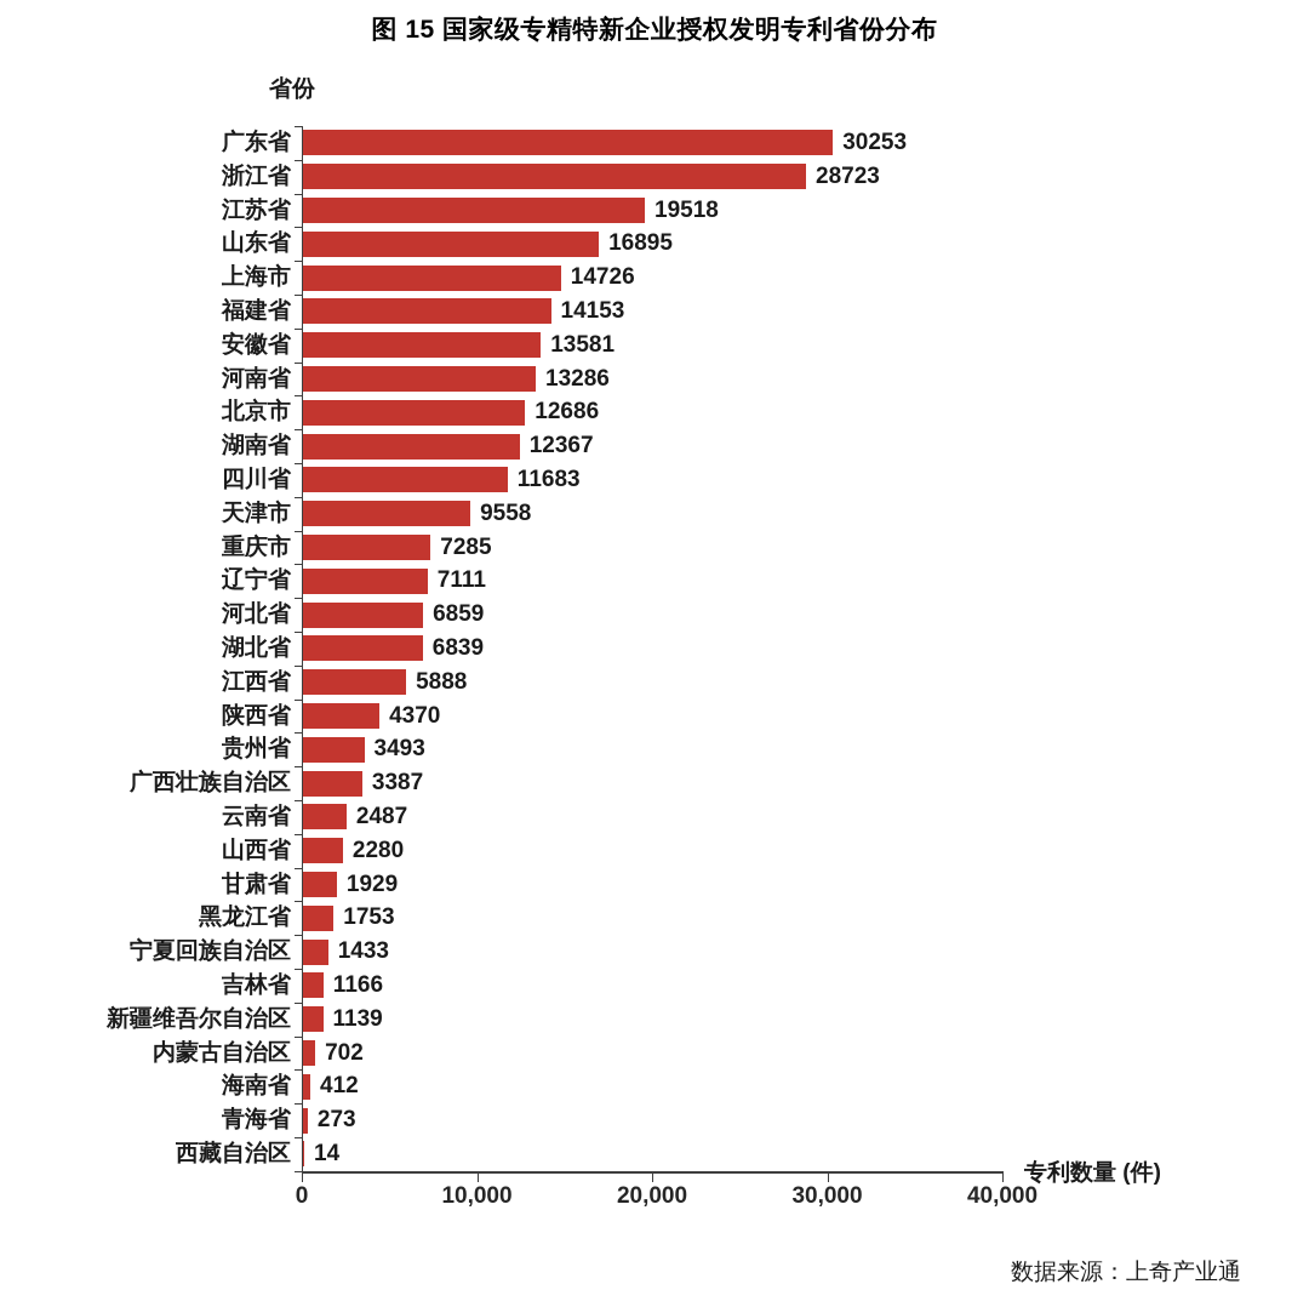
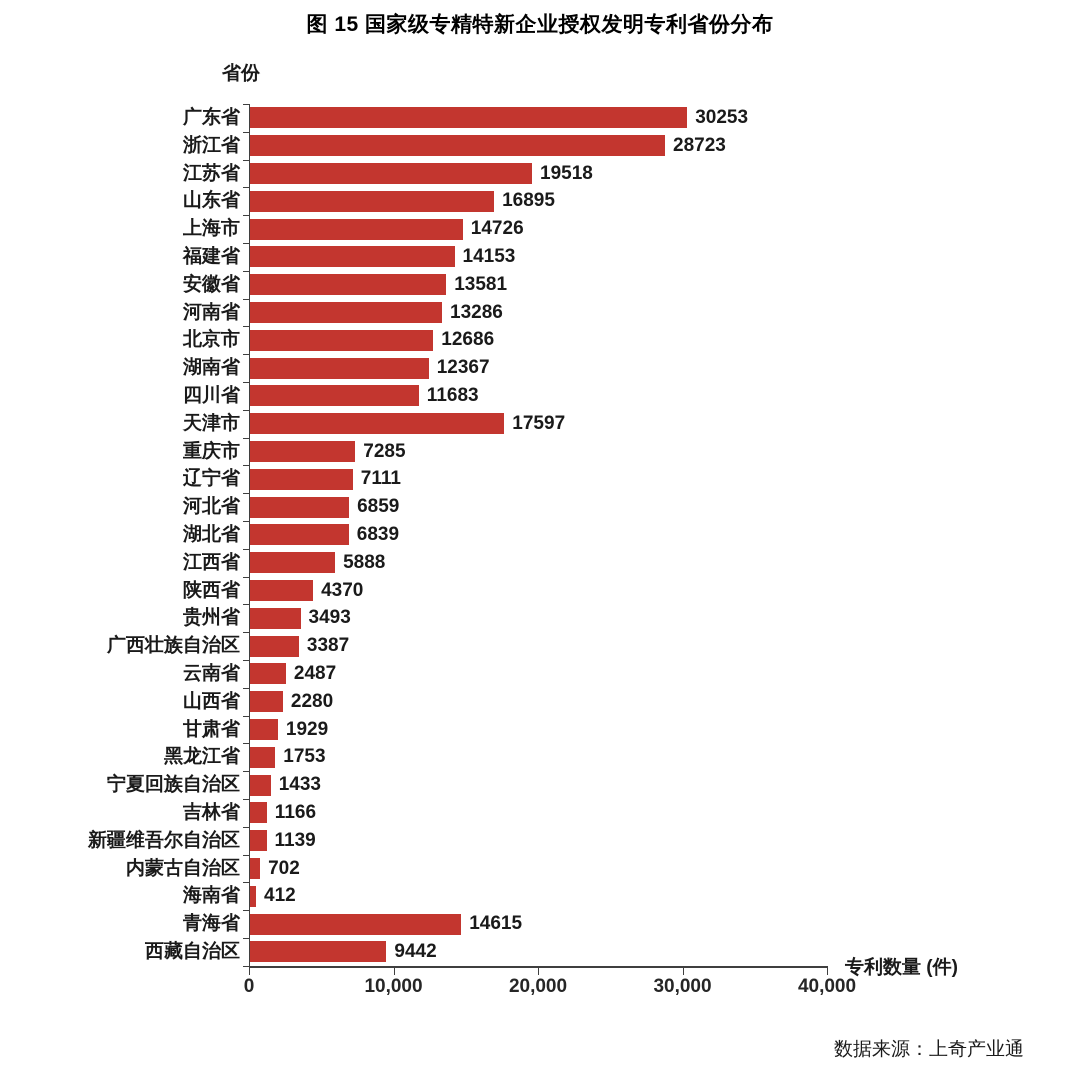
天津市: 9558 -> 17597
青海省: 273 -> 14615
西藏自治区: 14 -> 9442
